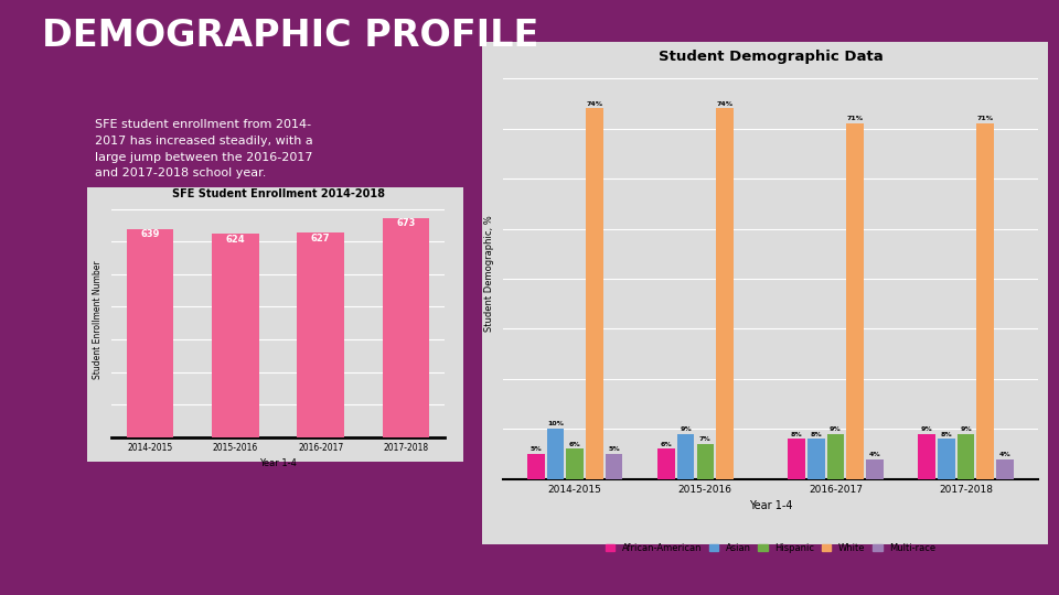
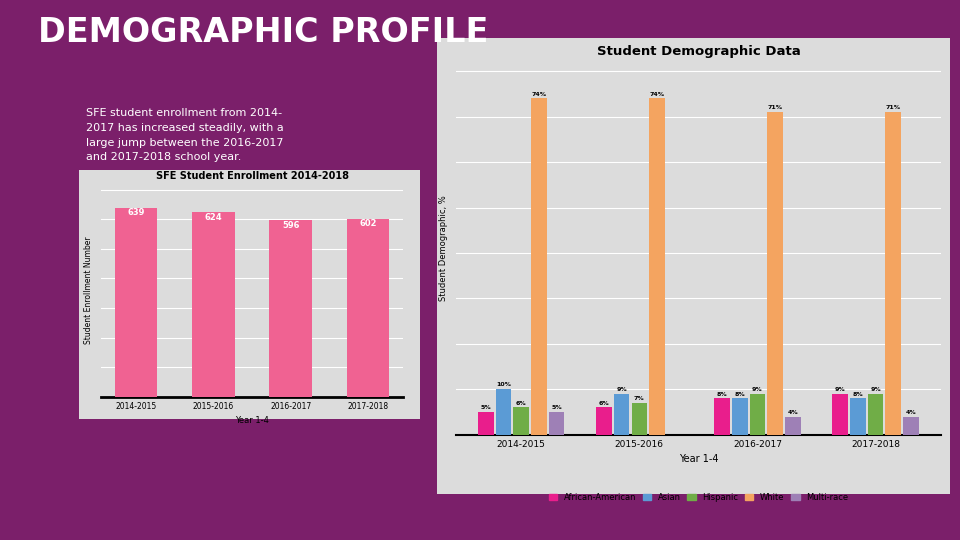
SFE Student Enrollment 2014-2018/2016-2017: 627 -> 596
SFE Student Enrollment 2014-2018/2017-2018: 673 -> 602
